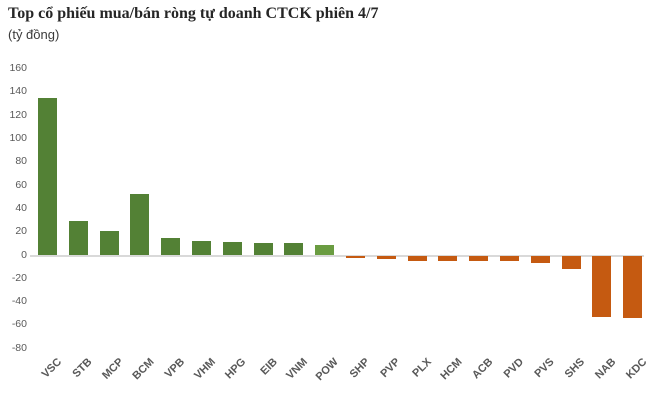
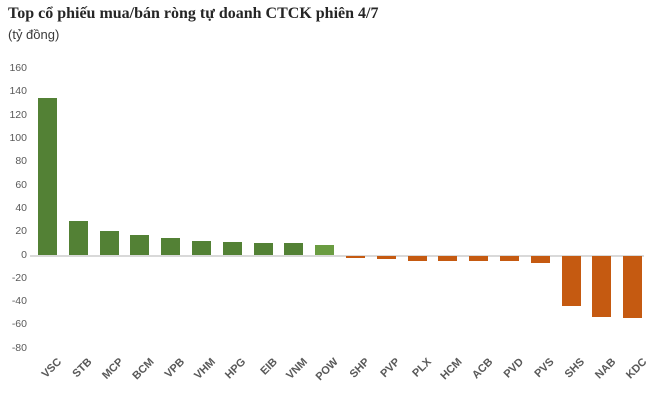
BCM: 52 -> 17
SHS: -11 -> -43
